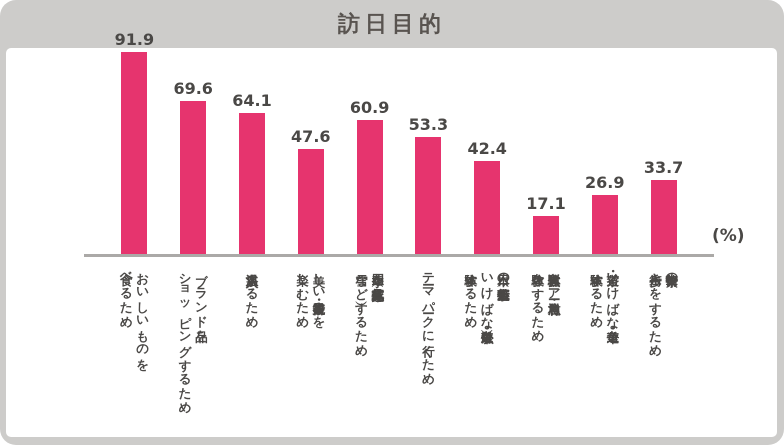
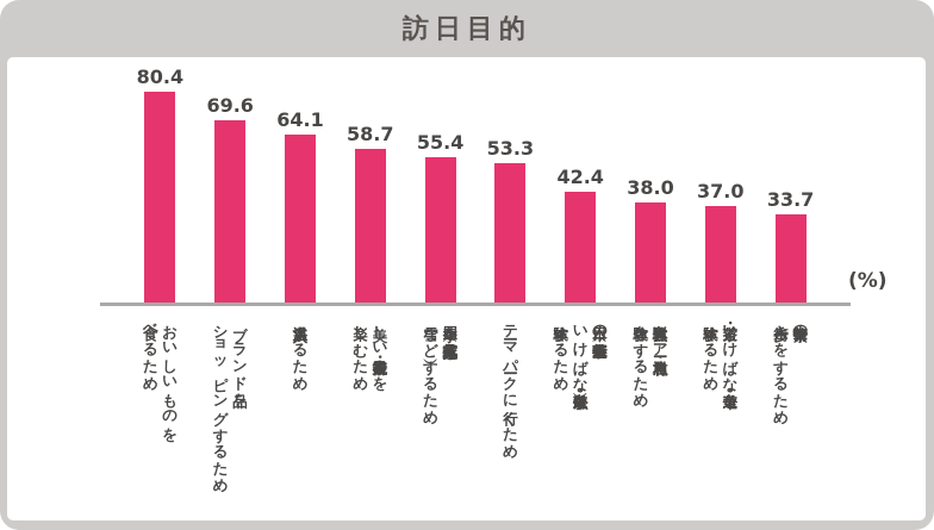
おいしいものを 食べるため: 91.9 -> 80.4
美しい景観・街並みを 楽しむため: 47.6 -> 58.7
四季を体感（花見・紅葉・ 雪など）するため: 60.9 -> 55.4
自然体験ツアー・農漁村 体験をするため: 17.1 -> 38.0
茶道・いけばな・華道を 体験するため: 26.9 -> 37.0
